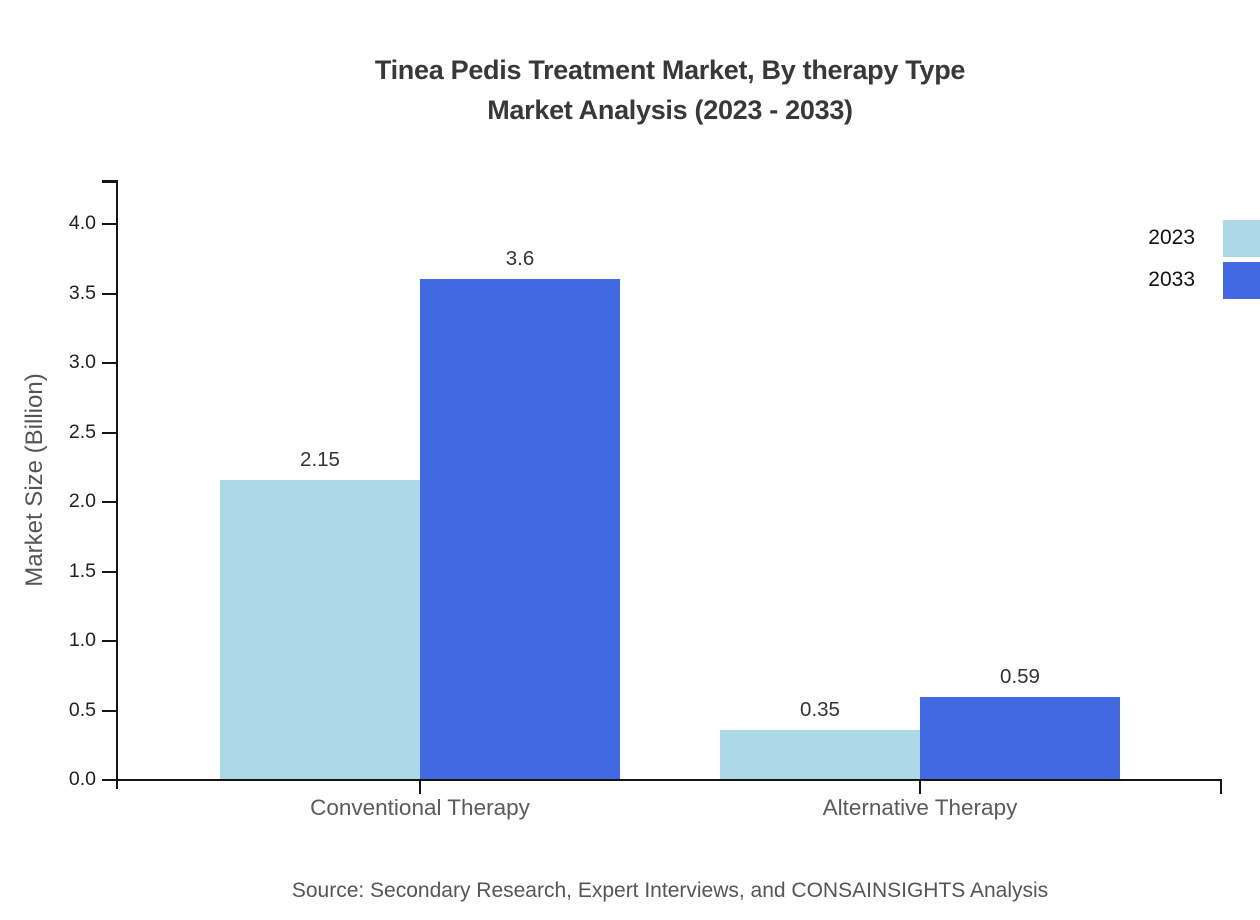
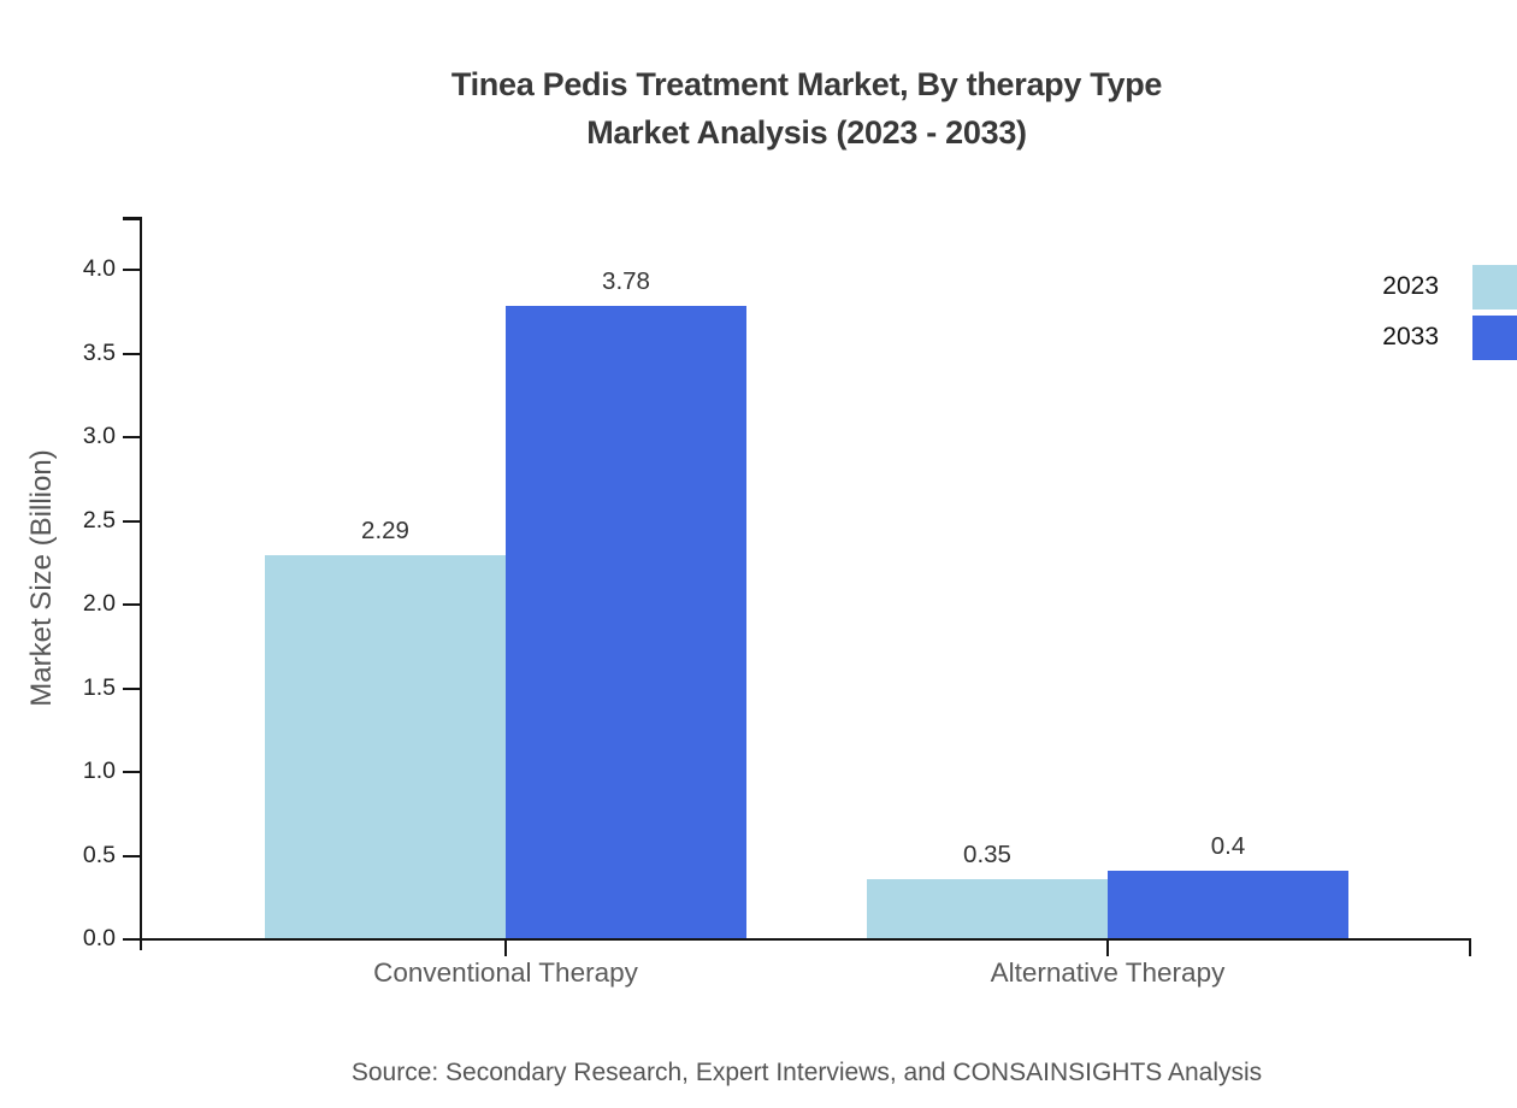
2023/Conventional Therapy: 2.15 -> 2.29
2033/Conventional Therapy: 3.6 -> 3.78
2033/Alternative Therapy: 0.59 -> 0.4
